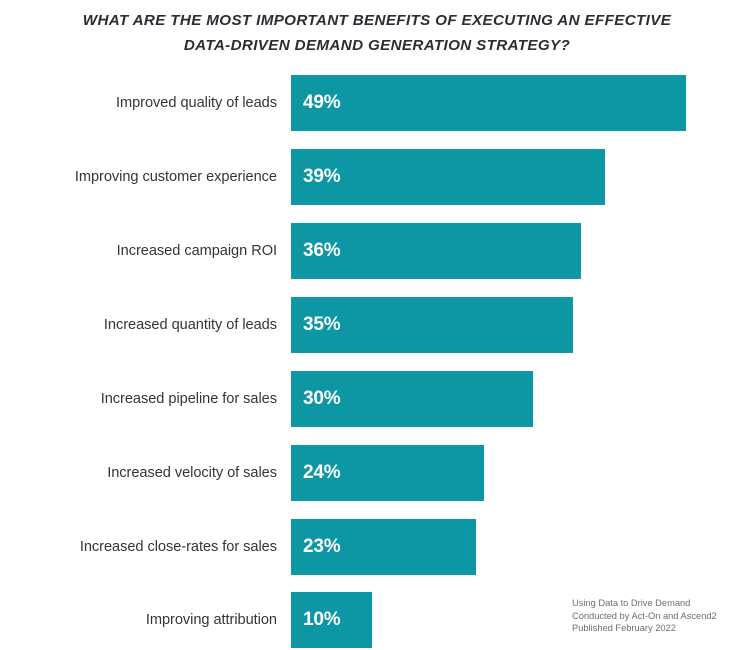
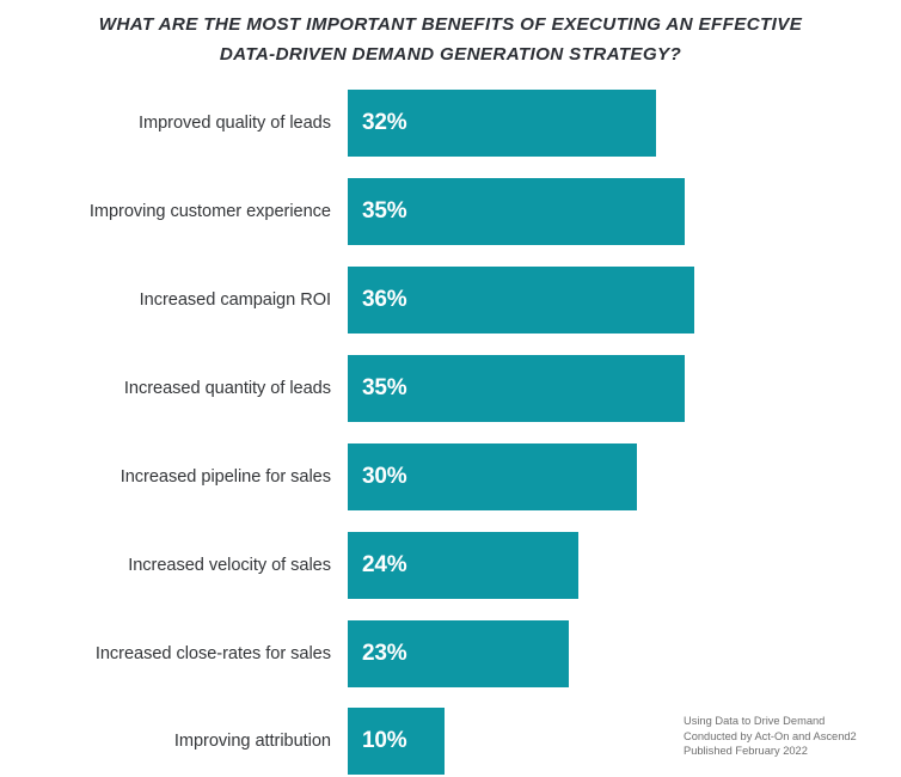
Improved quality of leads: 49% -> 32%
Improving customer experience: 39% -> 35%
